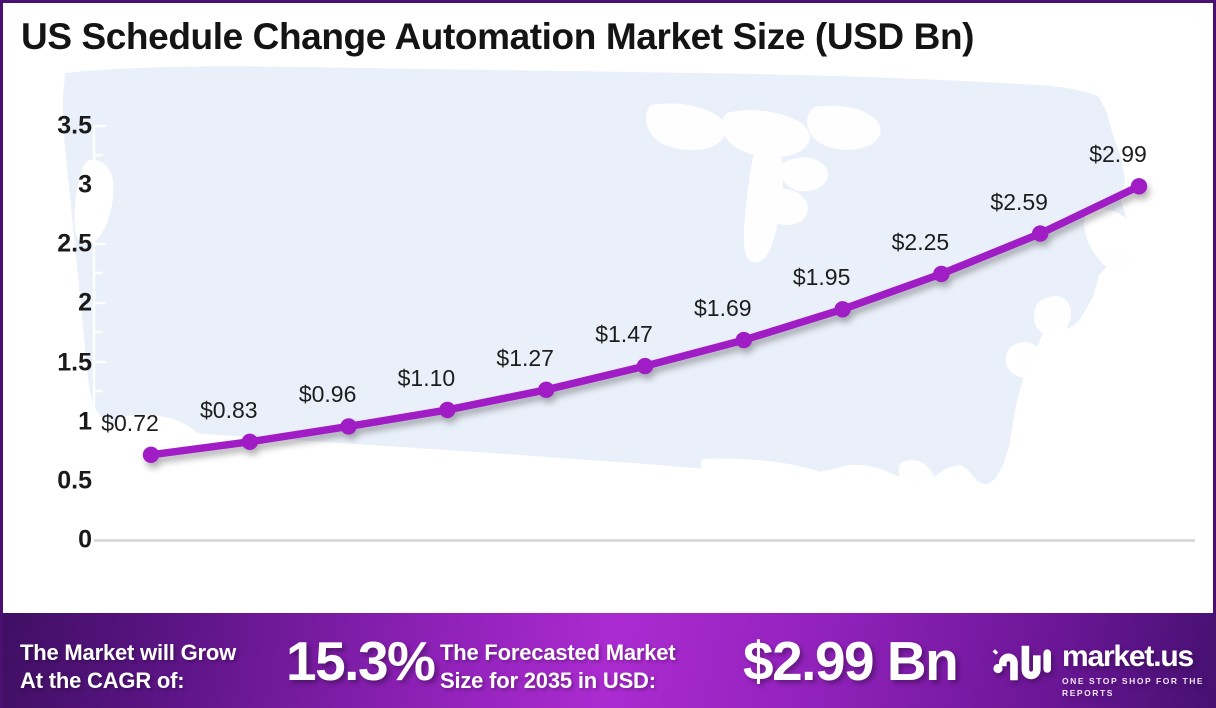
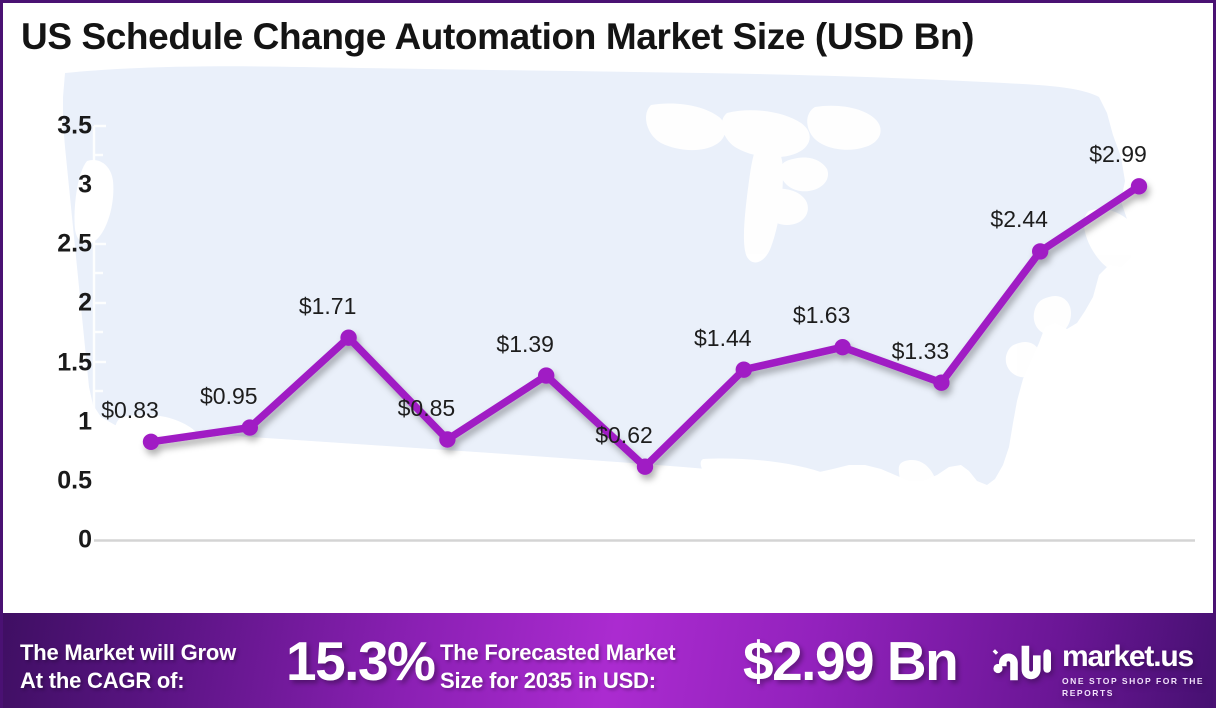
2025: $0.72 -> $0.83
2026: $0.83 -> $0.95
2027: $0.96 -> $1.71
2028: $1.10 -> $0.85
2029: $1.27 -> $1.39
2030: $1.47 -> $0.62
2031: $1.69 -> $1.44
2032: $1.95 -> $1.63
2033: $2.25 -> $1.33
2034: $2.59 -> $2.44
